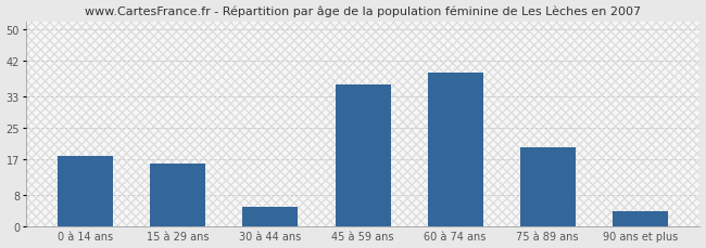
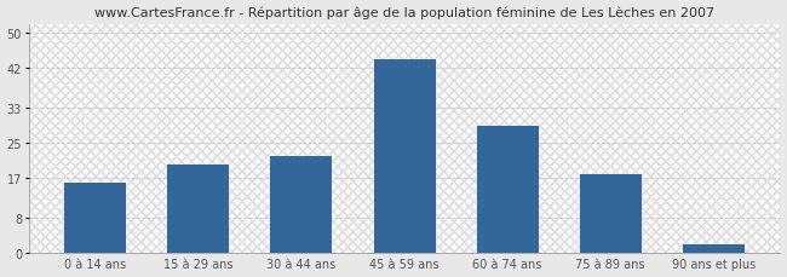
0 à 14 ans: 18 -> 16
15 à 29 ans: 16 -> 20
30 à 44 ans: 5 -> 22
45 à 59 ans: 36 -> 44
60 à 74 ans: 39 -> 29
75 à 89 ans: 20 -> 18
90 ans et plus: 4 -> 2
